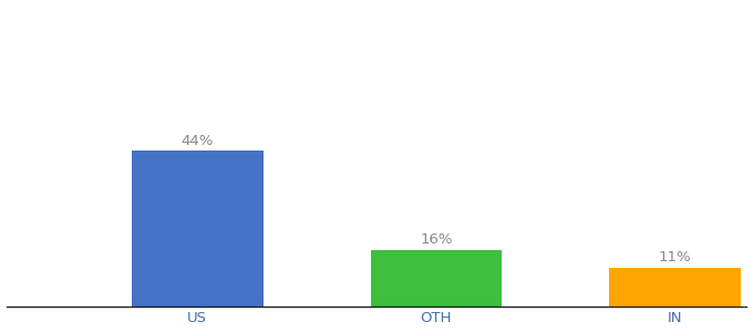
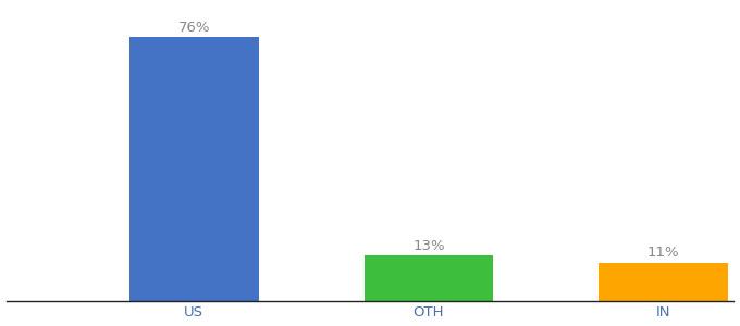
US: 44% -> 76%
OTH: 16% -> 13%
